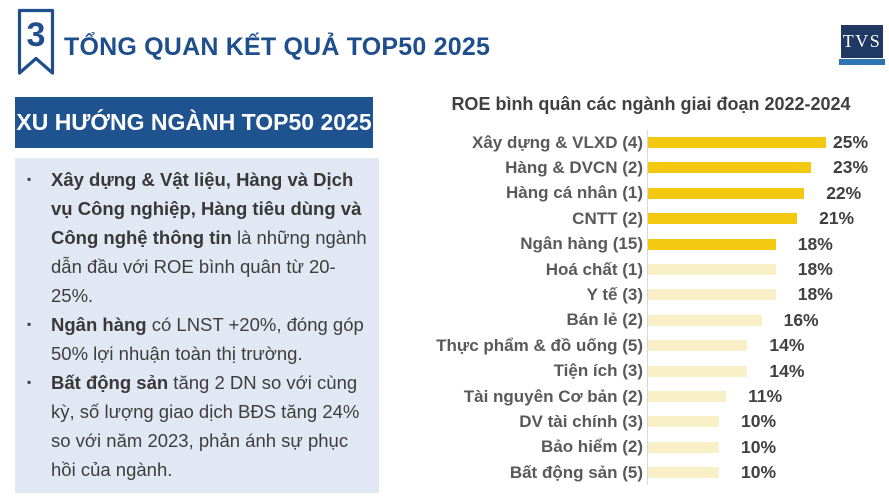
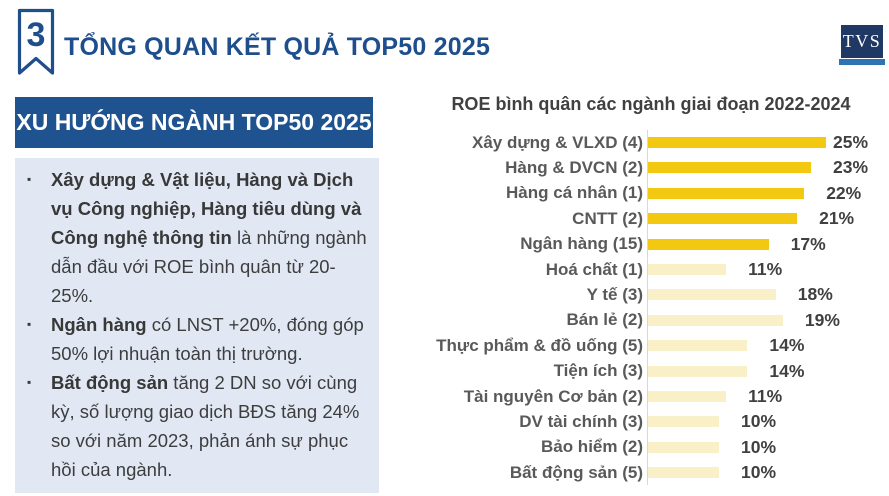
Ngân hàng (15): 18% -> 17%
Hoá chất (1): 18% -> 11%
Bán lẻ (2): 16% -> 19%
